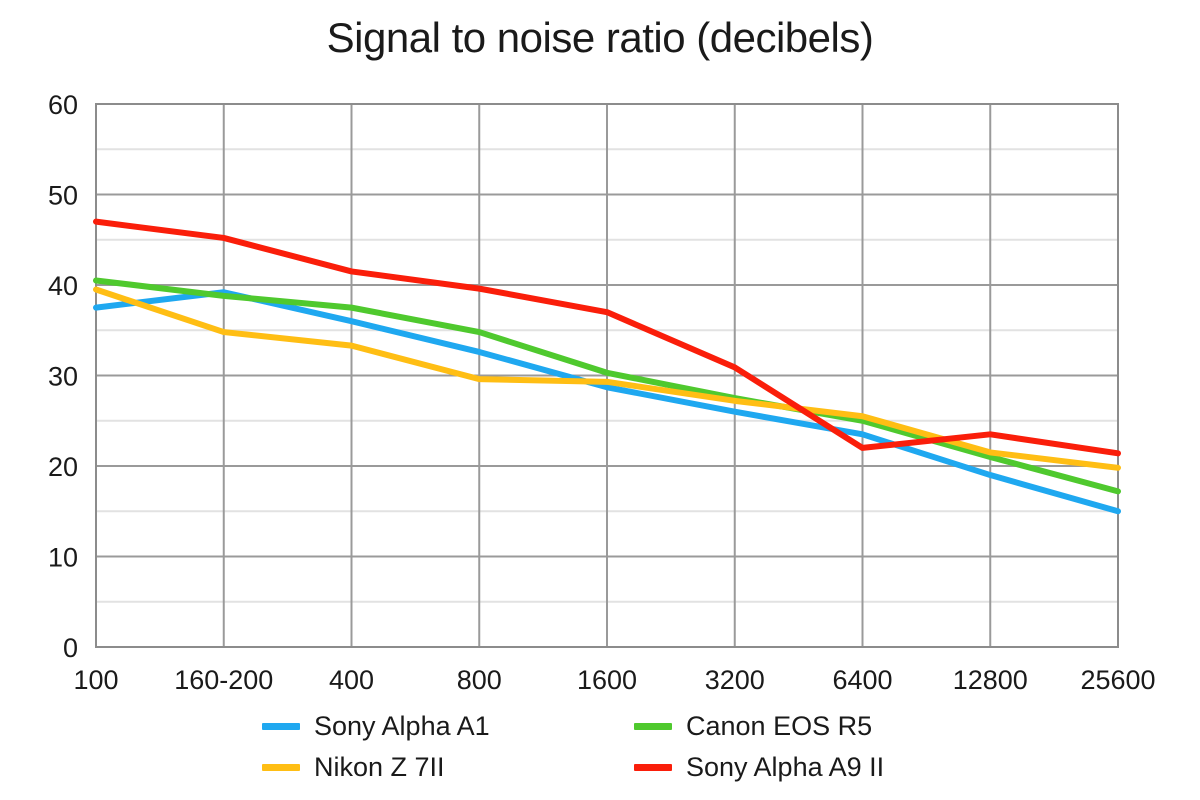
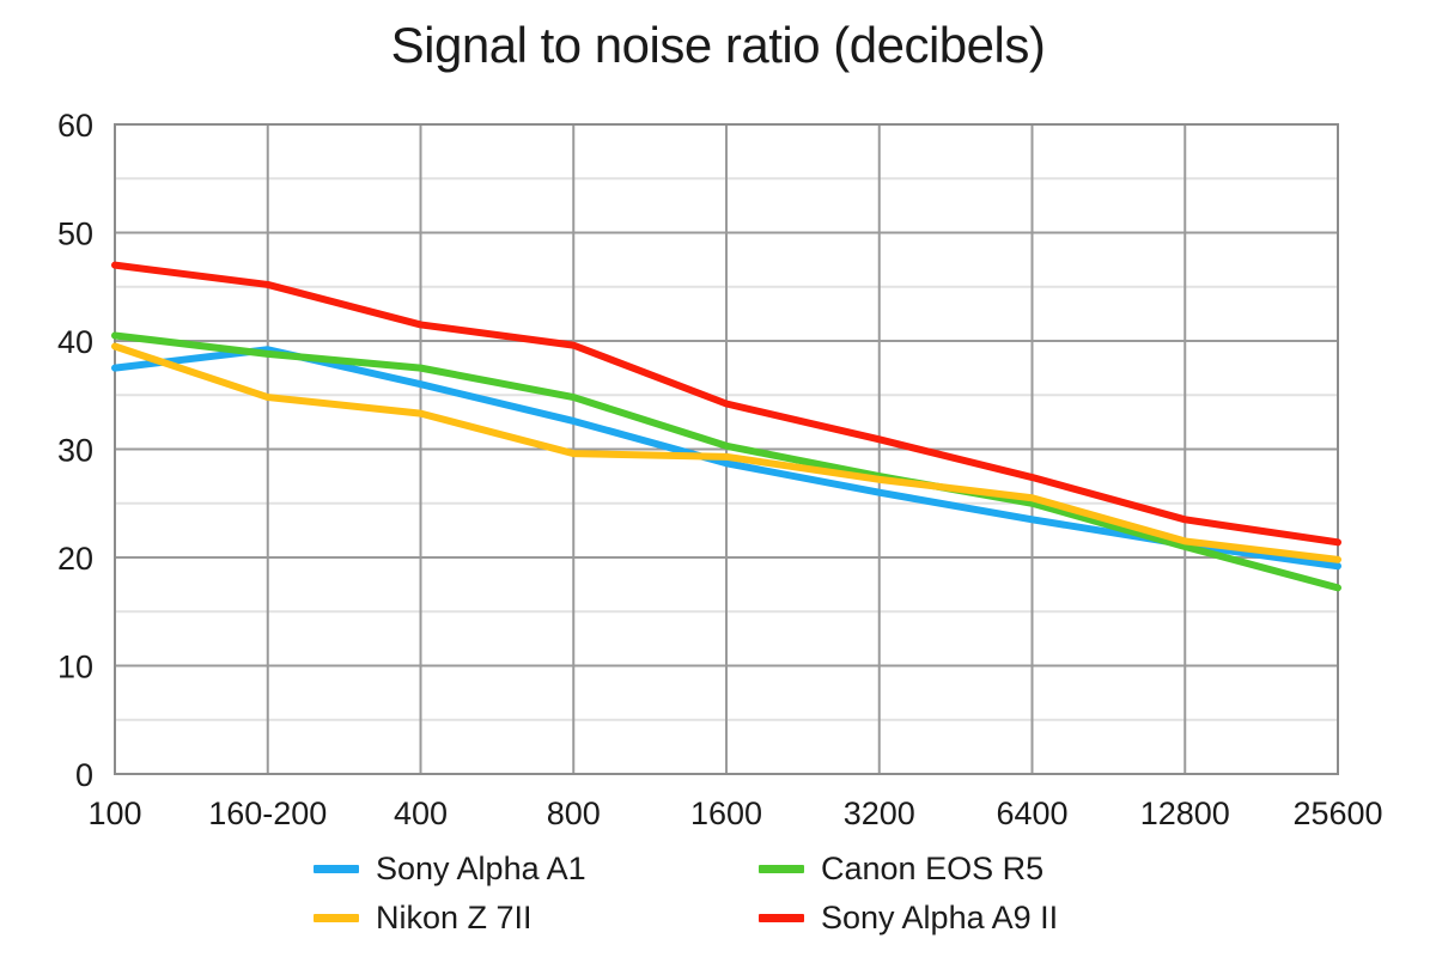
Sony Alpha A9 II/1600: 37 -> 34
Sony Alpha A9 II/6400: 22 -> 27
Sony Alpha A1/12800: 19 -> 21
Sony Alpha A1/25600: 15 -> 19
